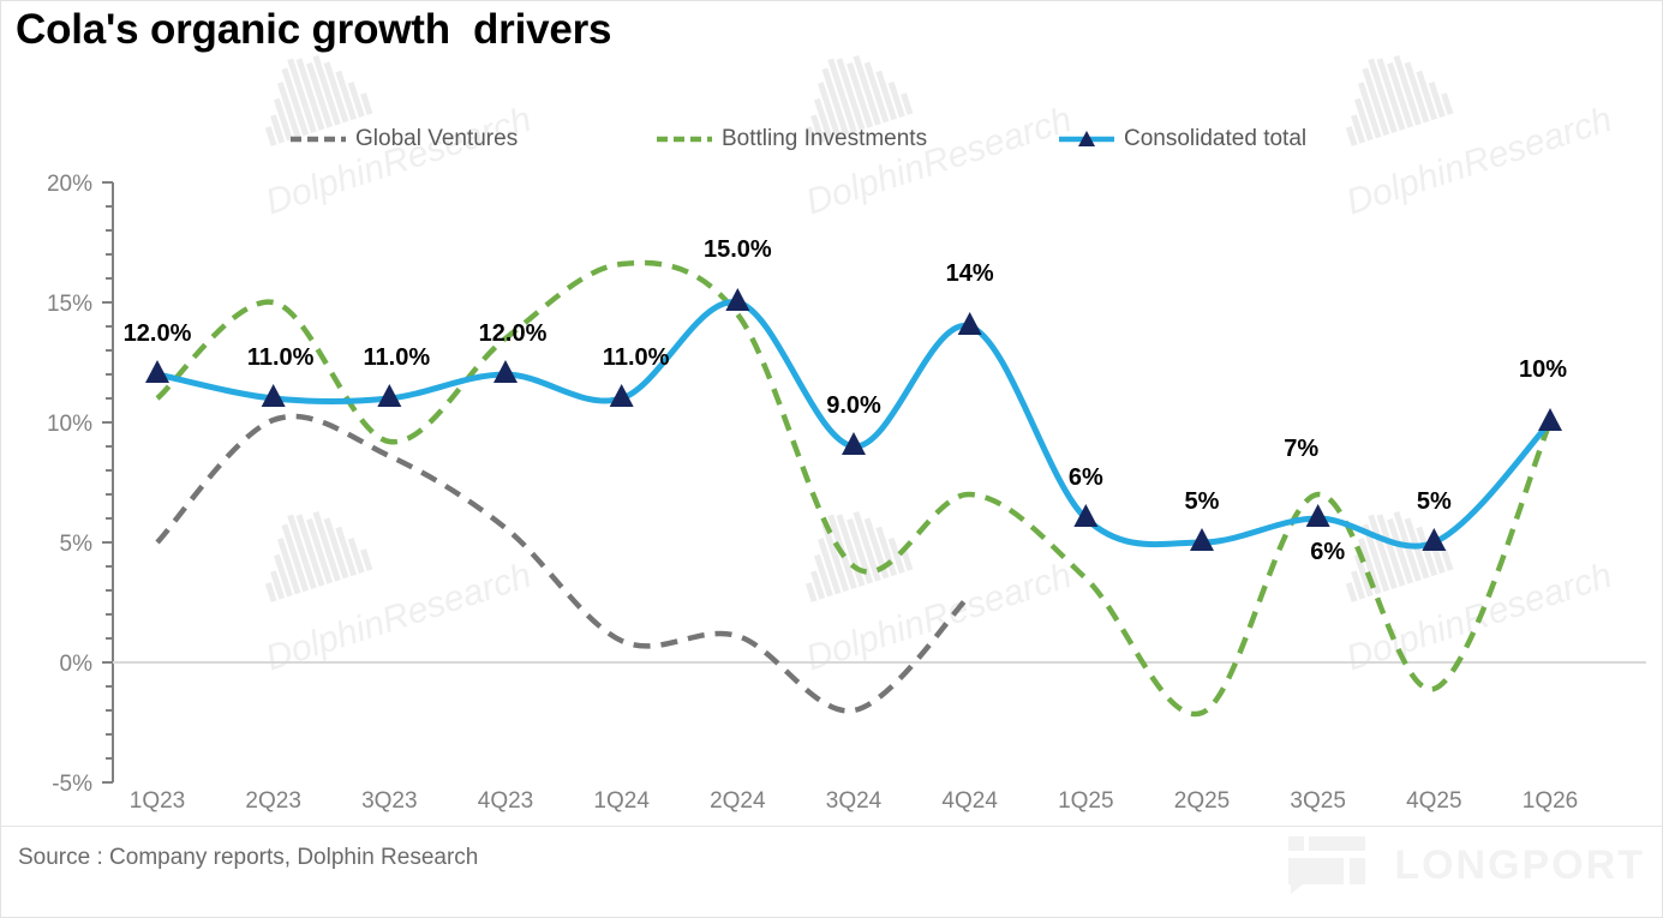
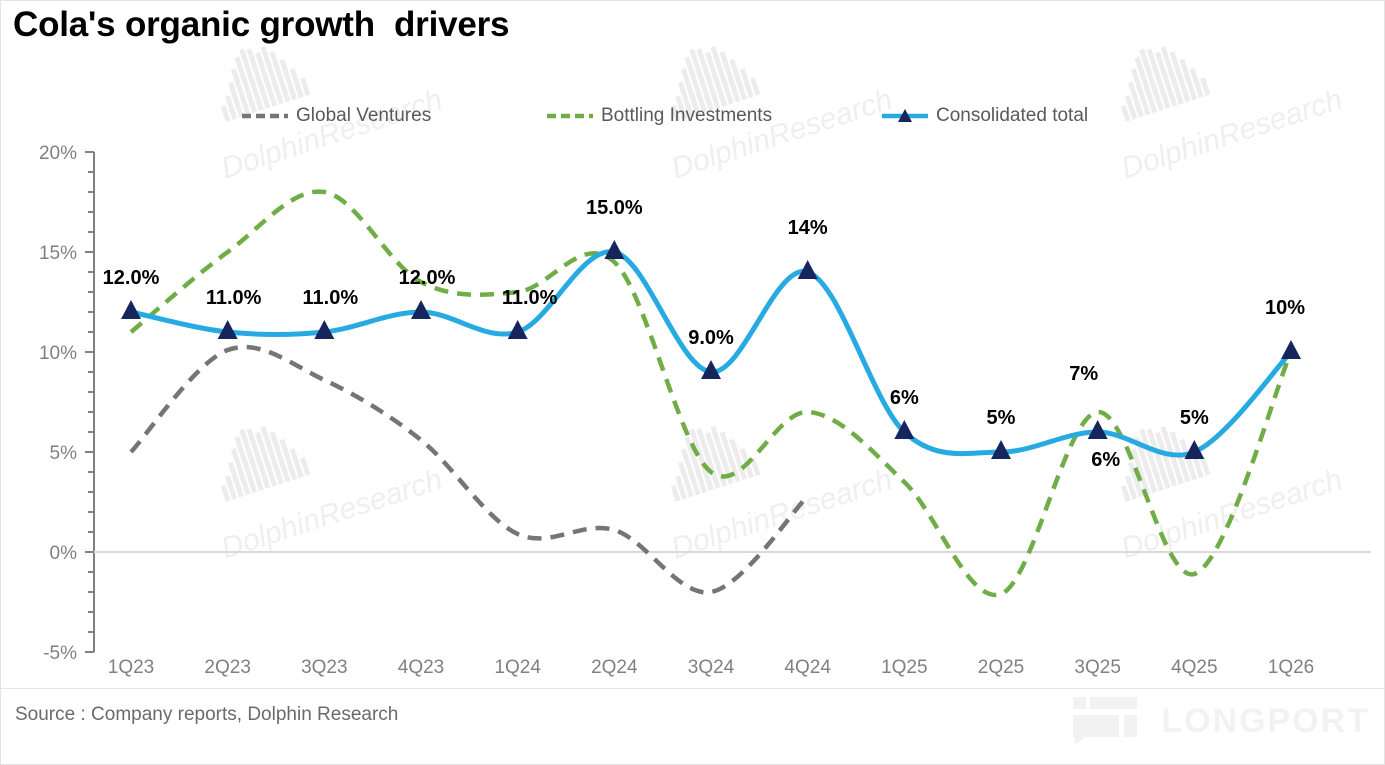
Bottling Investments/3Q23: 9.2% -> 18.0%
Bottling Investments/1Q24: 16.6% -> 13.0%
